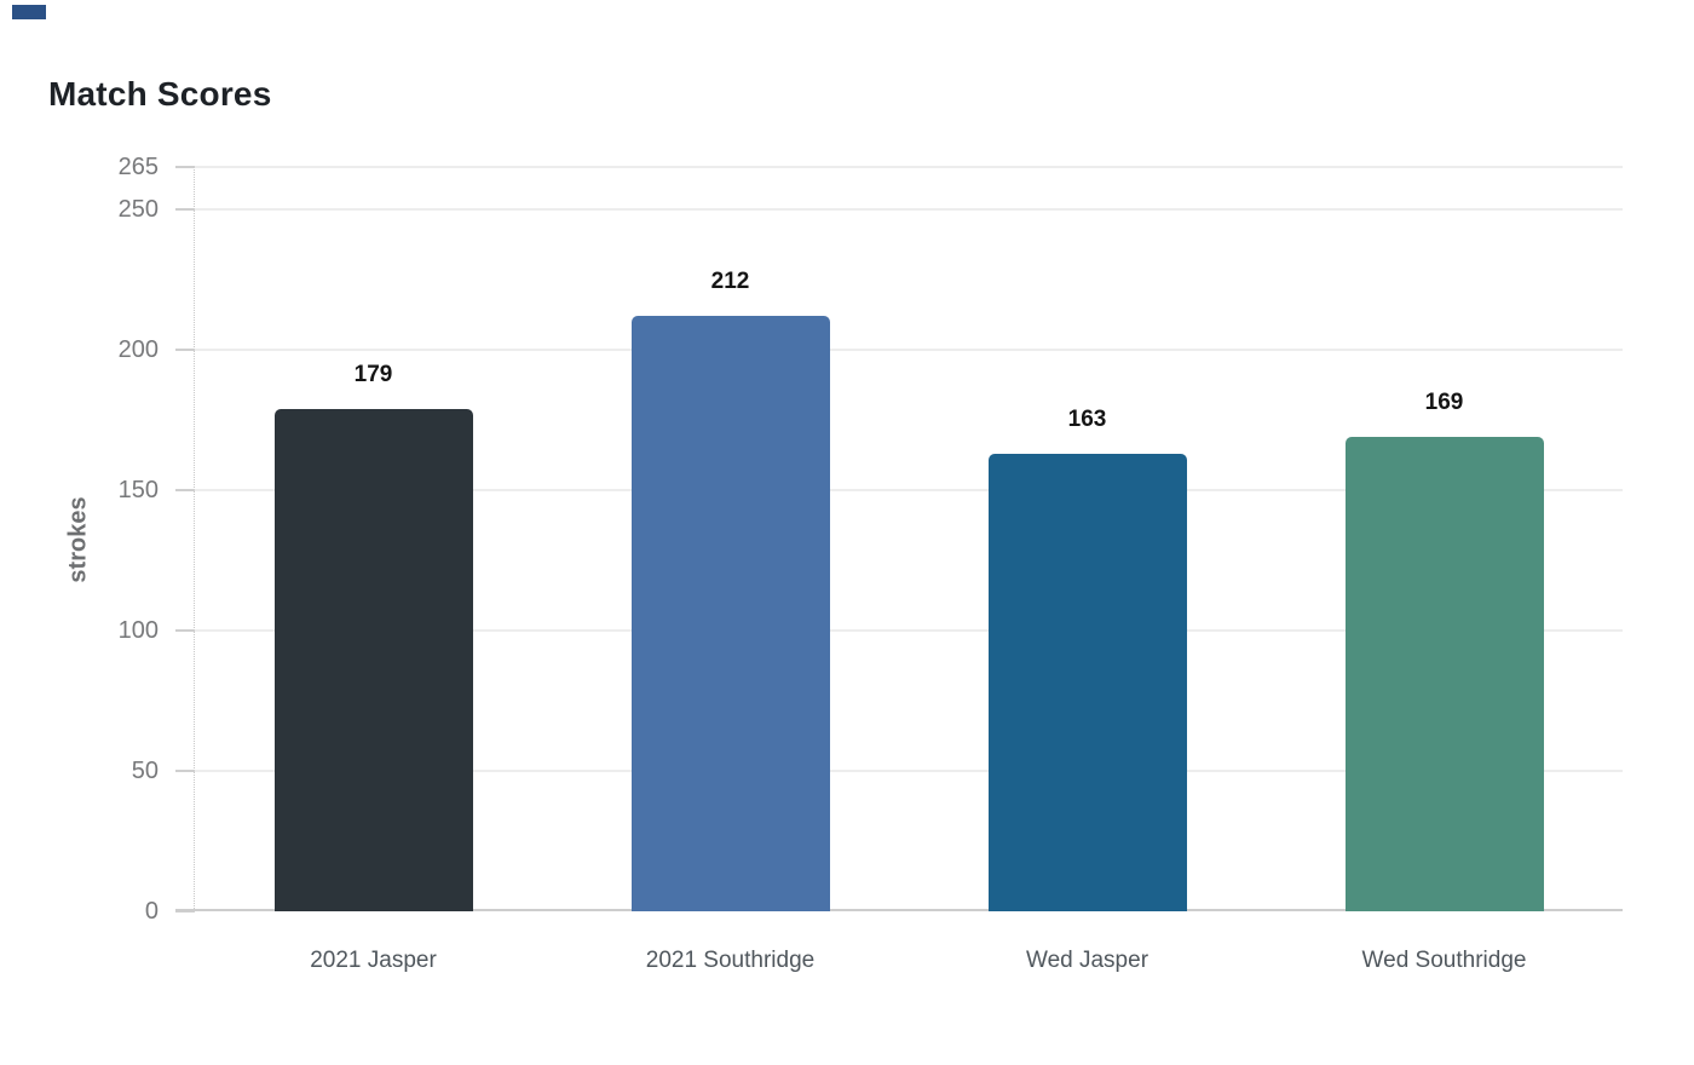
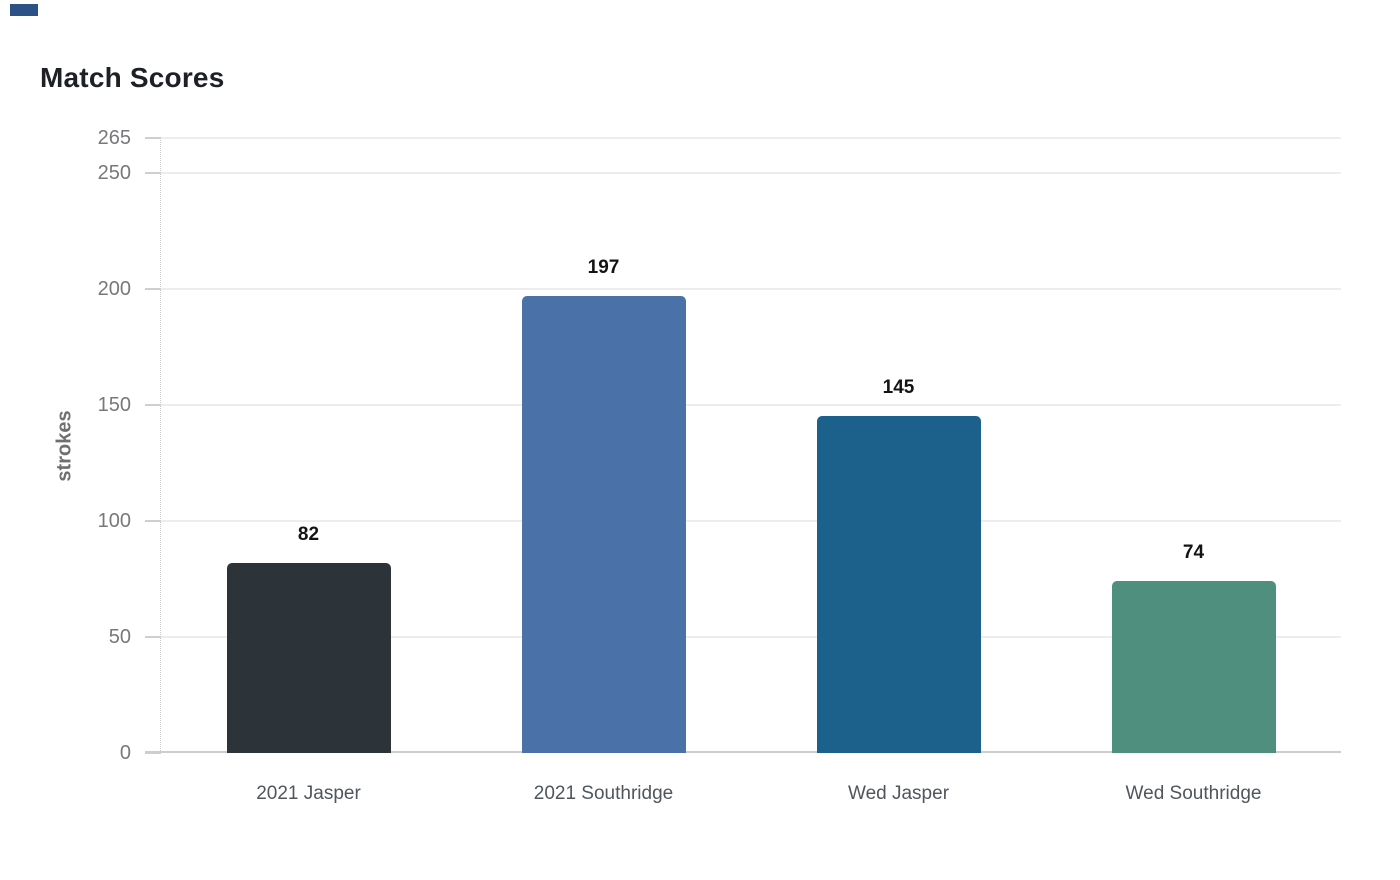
2021 Jasper: 179 -> 82
2021 Southridge: 212 -> 197
Wed Jasper: 163 -> 145
Wed Southridge: 169 -> 74
